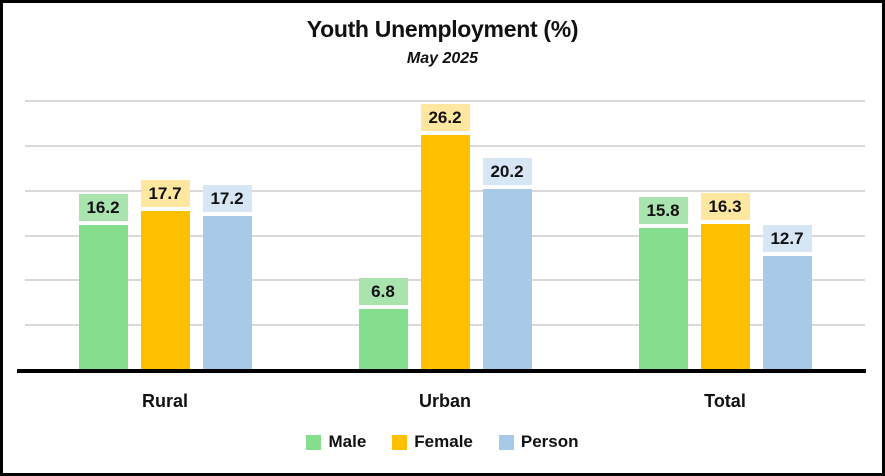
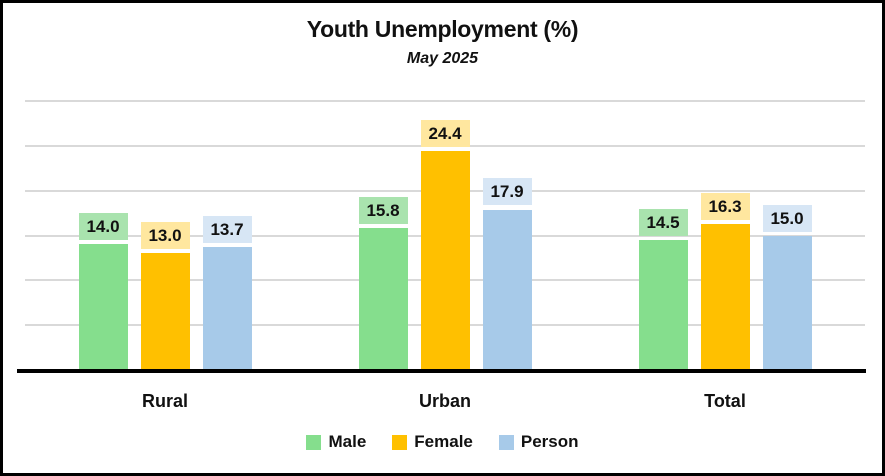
Male/Rural: 16.2 -> 14.0
Female/Rural: 17.7 -> 13.0
Person/Rural: 17.2 -> 13.7
Male/Urban: 6.8 -> 15.8
Female/Urban: 26.2 -> 24.4
Person/Urban: 20.2 -> 17.9
Male/Total: 15.8 -> 14.5
Person/Total: 12.7 -> 15.0
